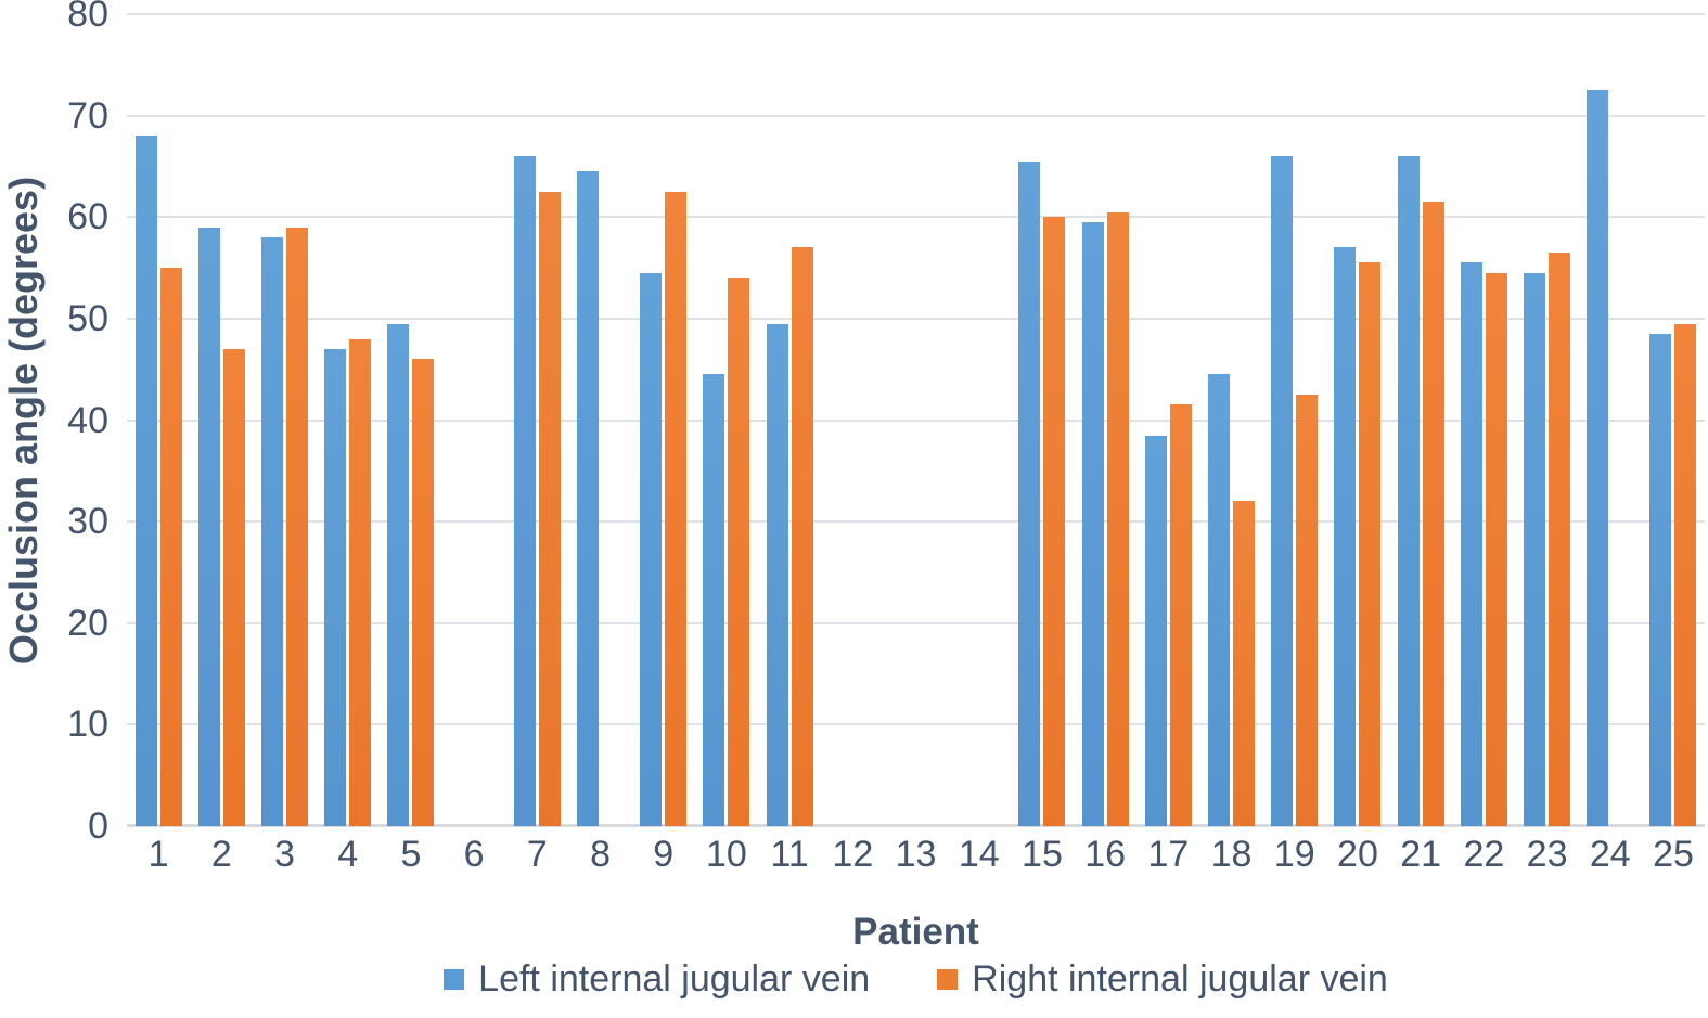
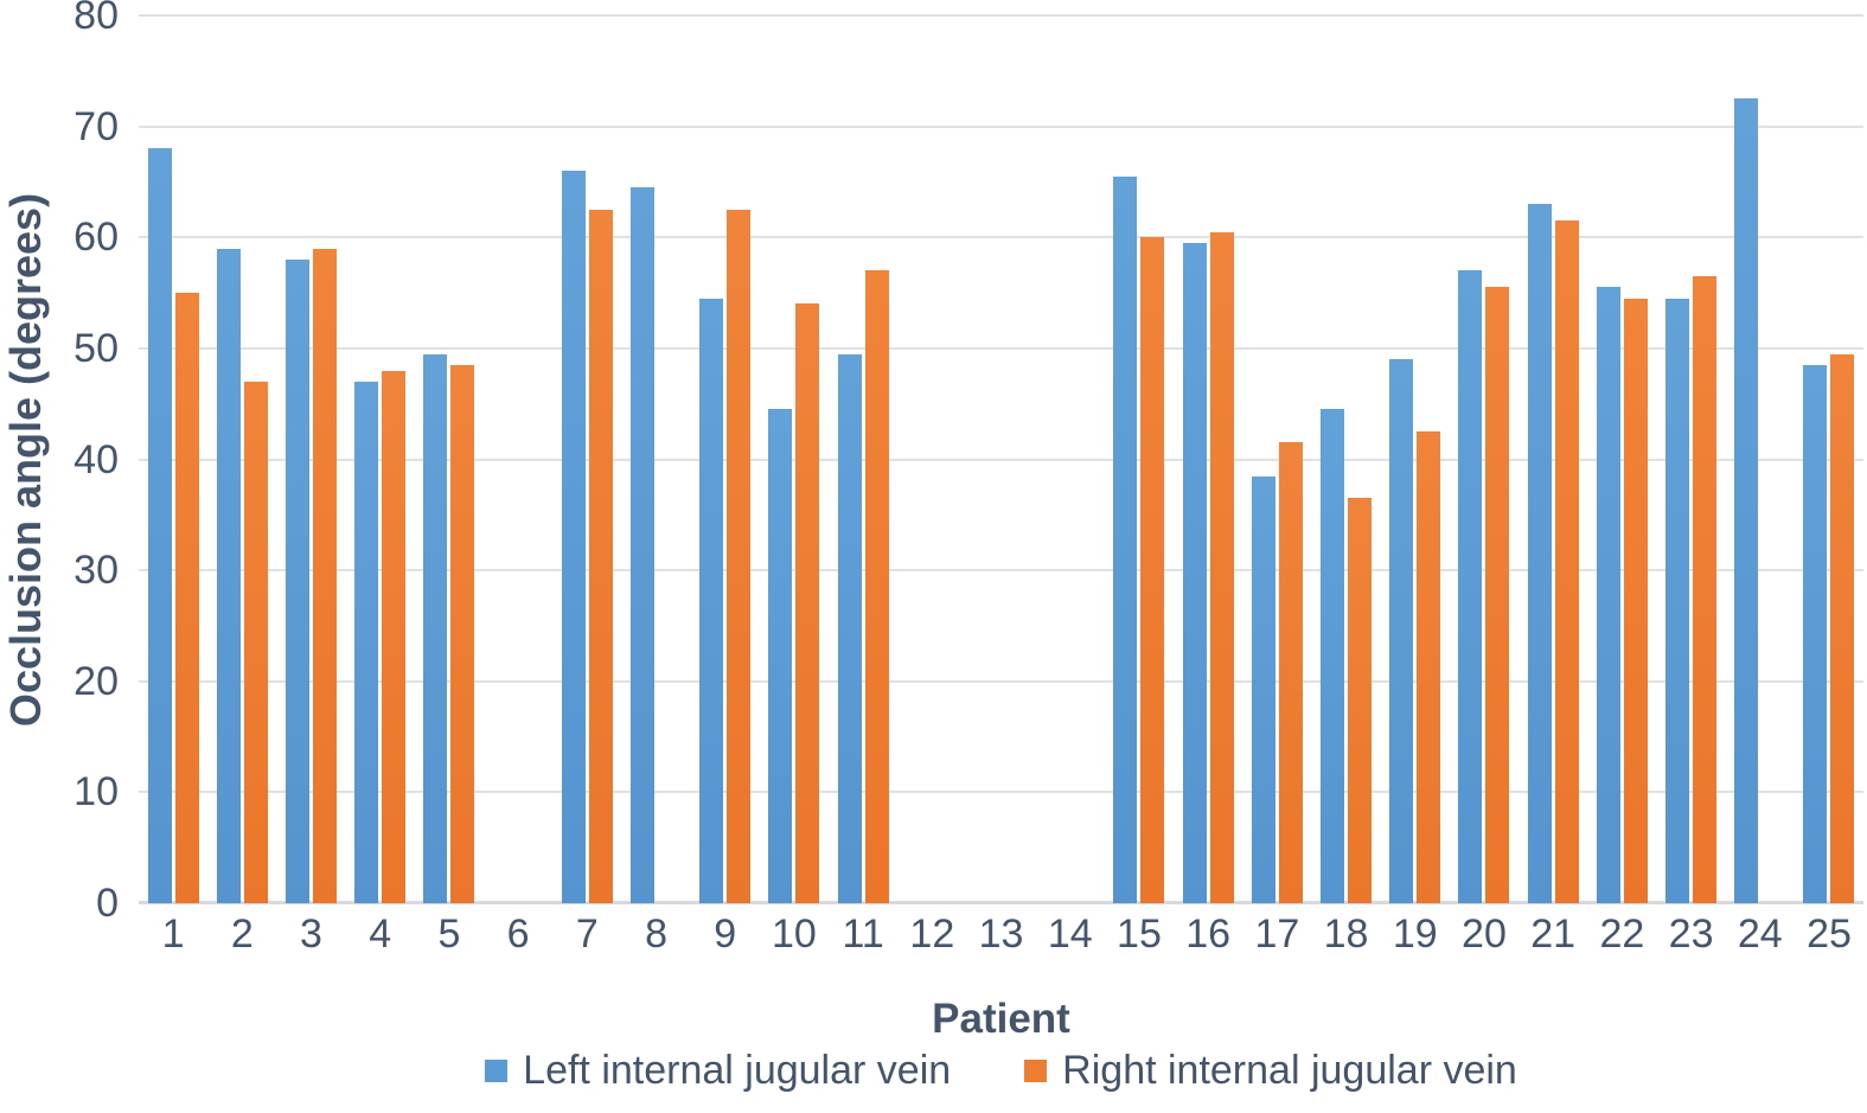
Right internal jugular vein/5: 46 -> 48
Right internal jugular vein/18: 32 -> 36
Left internal jugular vein/19: 66 -> 49
Left internal jugular vein/21: 66 -> 63
